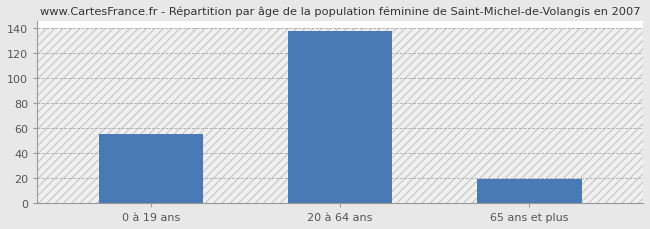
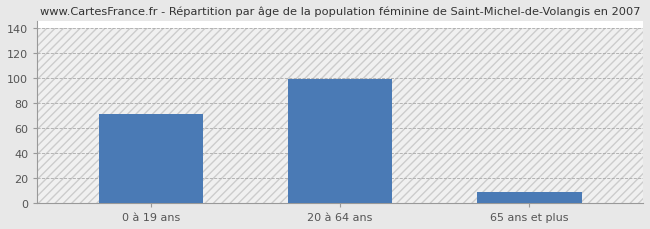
0 à 19 ans: 55 -> 71
20 à 64 ans: 137 -> 99
65 ans et plus: 19 -> 9
